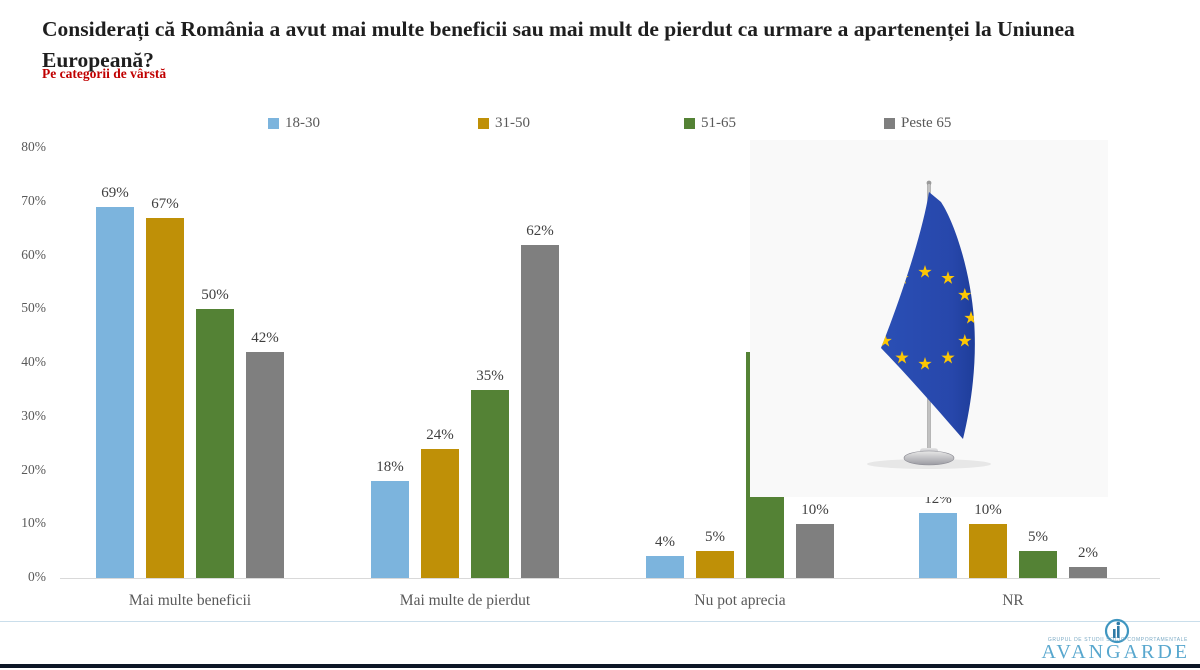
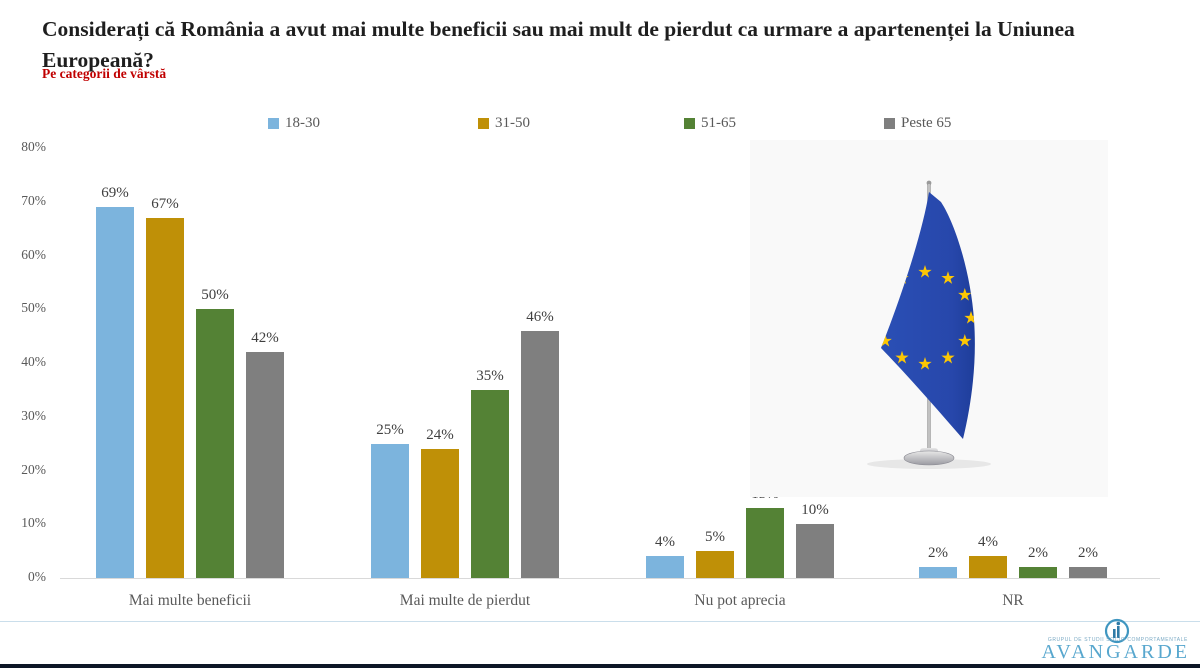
18-30/Mai multe de pierdut: 18% -> 25%
Peste 65/Mai multe de pierdut: 62% -> 46%
51-65/Nu pot aprecia: 42% -> 13%
18-30/NR: 12% -> 2%
31-50/NR: 10% -> 4%
51-65/NR: 5% -> 2%
